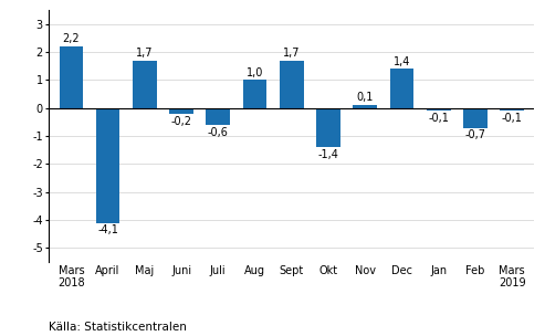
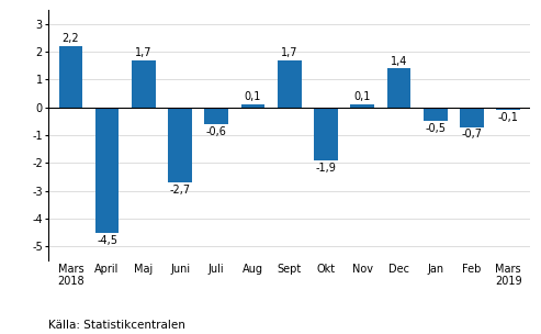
April: -4,1 -> -4,5
Juni: -0,2 -> -2,7
Aug: 1,0 -> 0,1
Okt: -1,4 -> -1,9
Jan: -0,1 -> -0,5
